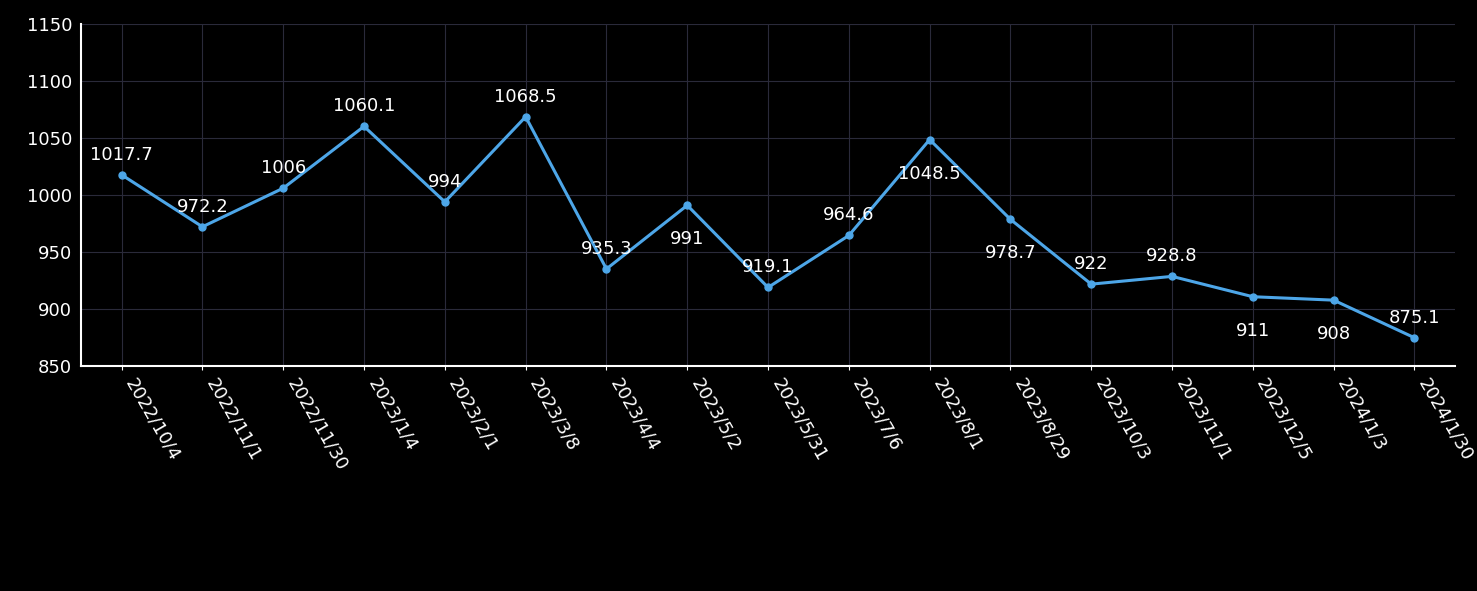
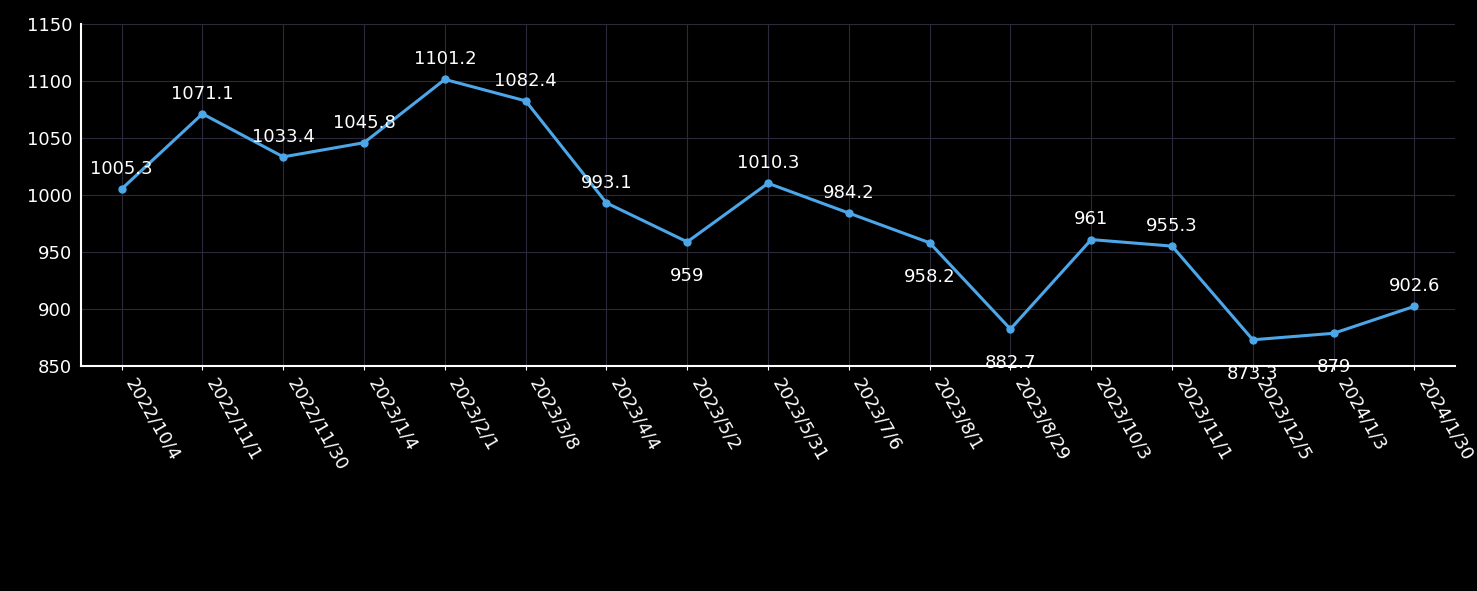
2022/10/4: 1017.7 -> 1005.3
2022/11/1: 972.2 -> 1071.1
2022/11/30: 1006 -> 1033.4
2023/1/4: 1060.1 -> 1045.8
2023/2/1: 994 -> 1101.2
2023/3/8: 1068.5 -> 1082.4
2023/4/4: 935.3 -> 993.1
2023/5/2: 991 -> 959
2023/5/31: 919.1 -> 1010.3
2023/7/6: 964.6 -> 984.2
2023/8/1: 1048.5 -> 958.2
2023/8/29: 978.7 -> 882.7
2023/10/3: 922 -> 961
2023/11/1: 928.8 -> 955.3
2023/12/5: 911 -> 873
2024/1/3: 908 -> 879
2024/1/30: 875.1 -> 902.6
